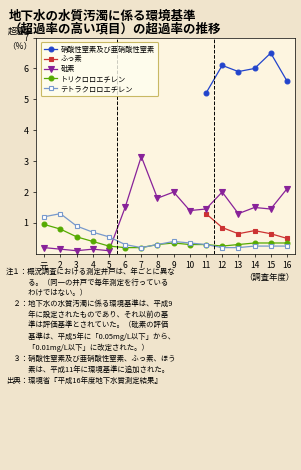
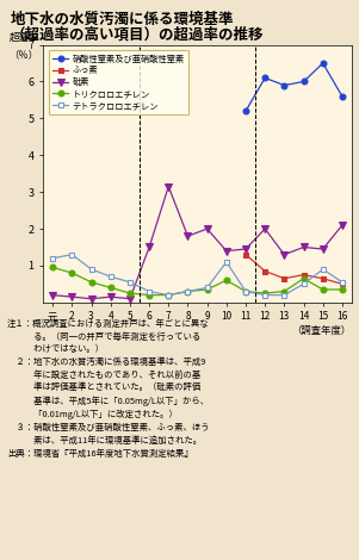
トリクロロエチレン/10: 0.30 -> 0.60
テトラクロロエチレン/10: 0.35 -> 1.10
トリクロロエチレン/14: 0.35 -> 0.65
テトラクロロエチレン/14: 0.25 -> 0.50
テトラクロロエチレン/15: 0.25 -> 0.90
テトラクロロエチレン/16: 0.25 -> 0.55
